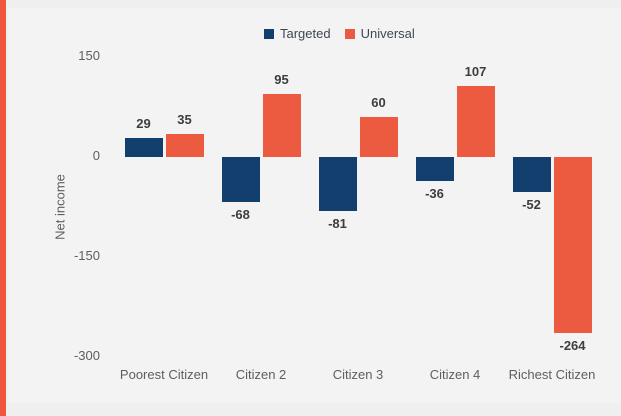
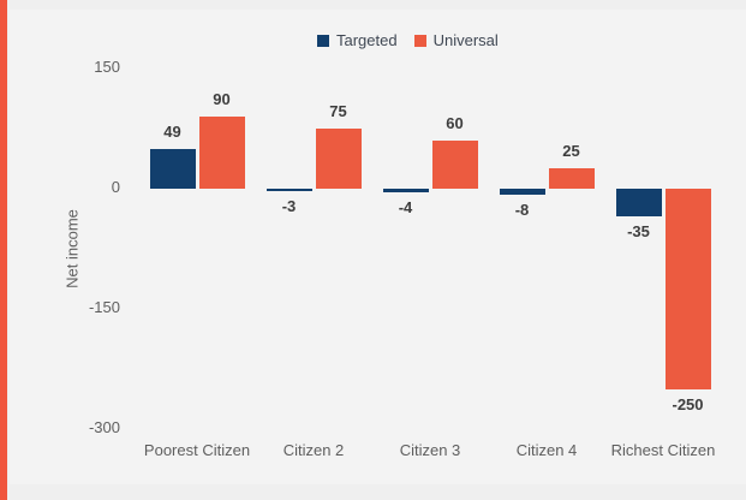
Targeted/Poorest Citizen: 29 -> 49
Universal/Poorest Citizen: 35 -> 90
Targeted/Citizen 2: -68 -> -3
Universal/Citizen 2: 95 -> 75
Targeted/Citizen 3: -81 -> -4
Targeted/Citizen 4: -36 -> -8
Universal/Citizen 4: 107 -> 25
Targeted/Richest Citizen: -52 -> -35
Universal/Richest Citizen: -264 -> -250
